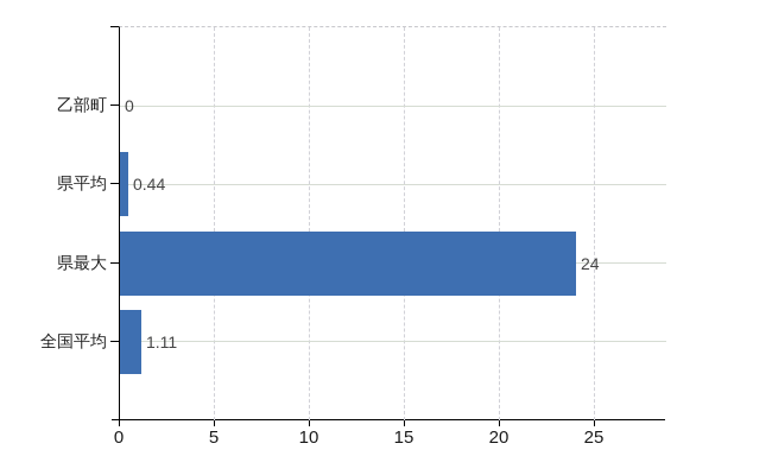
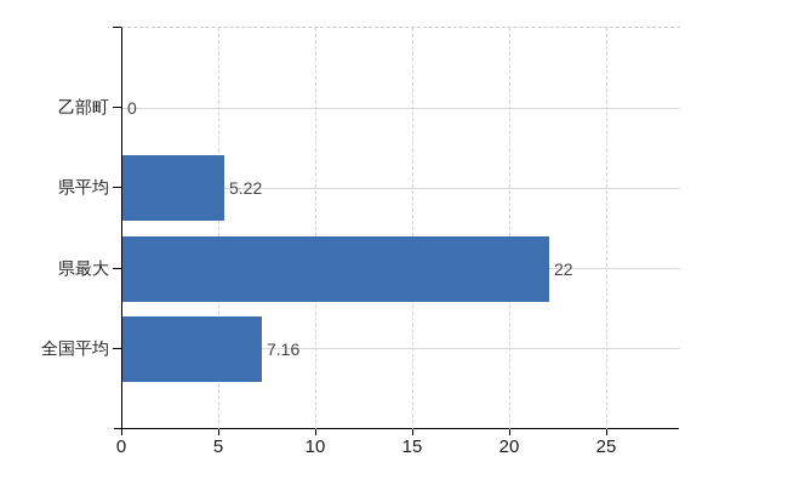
県平均: 0.44 -> 5.22
県最大: 24 -> 22
全国平均: 1.11 -> 7.16
